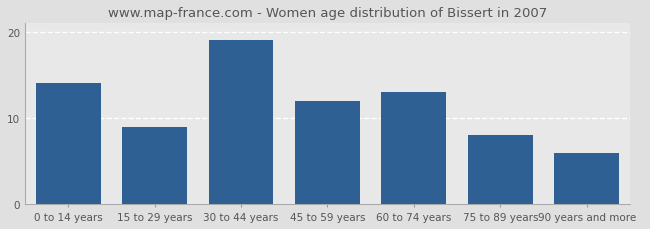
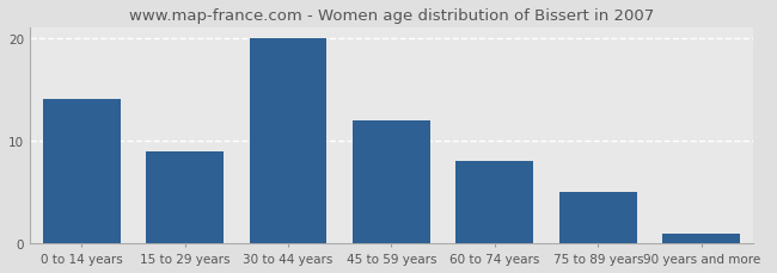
30 to 44 years: 19 -> 20
60 to 74 years: 13 -> 8
75 to 89 years: 8 -> 5
90 years and more: 6 -> 1
